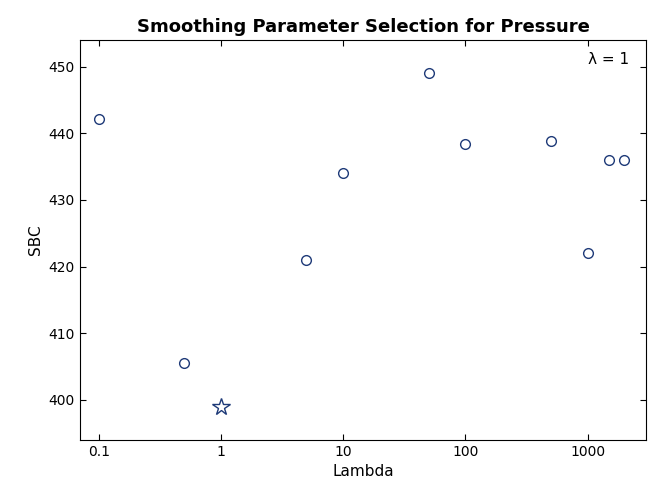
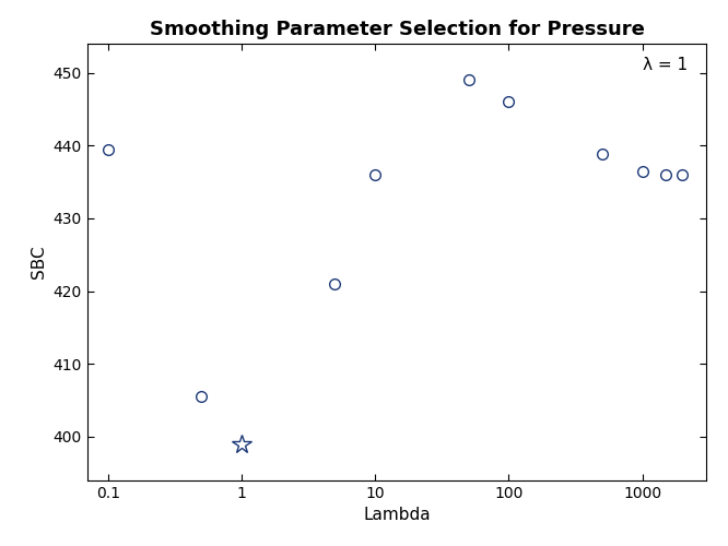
0.1: 442.2 -> 439.5
10: 434.0 -> 436.0
100: 438.4 -> 446.0
1000: 422.0 -> 436.5
